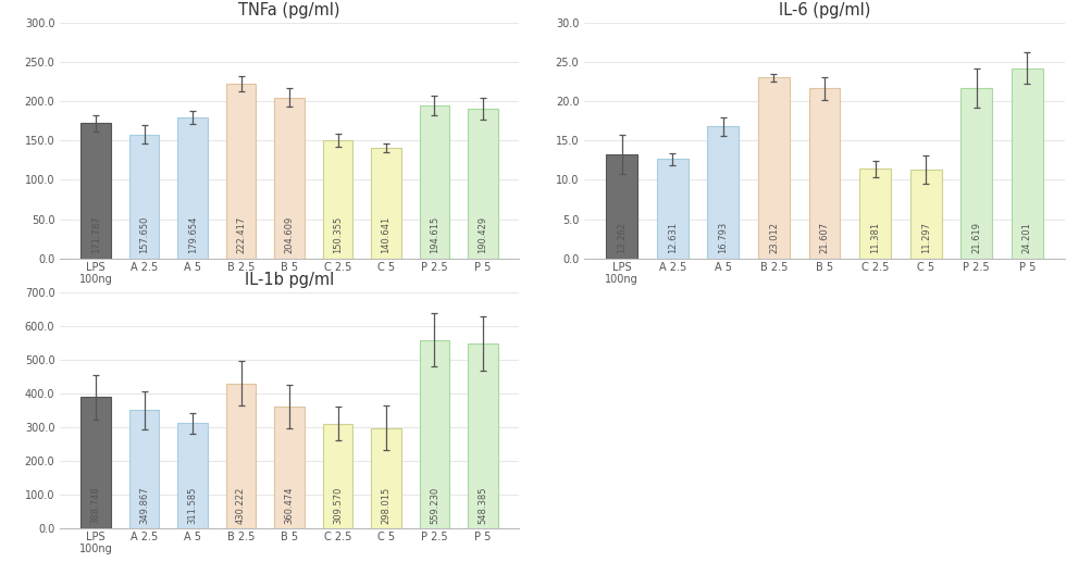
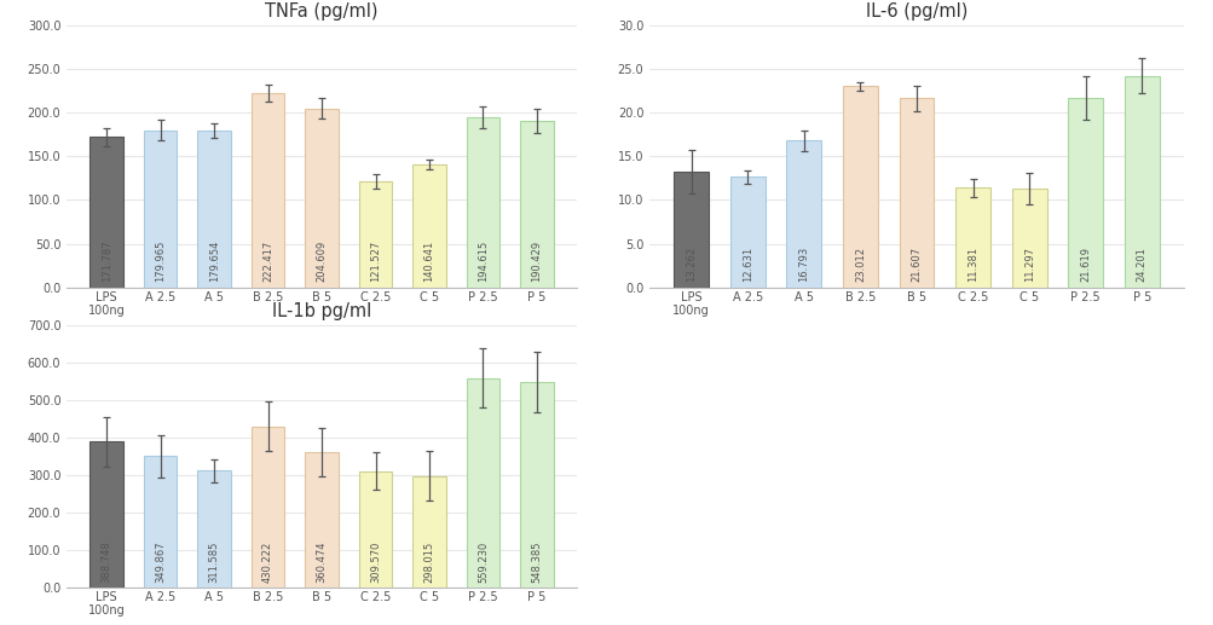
TNFa (pg/ml)/A 2.5: 157.650 -> 179.965
TNFa (pg/ml)/C 2.5: 150.355 -> 121.527
